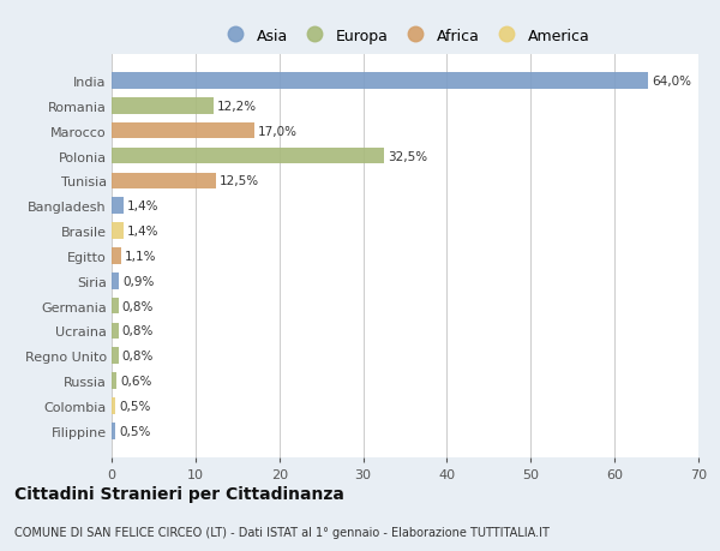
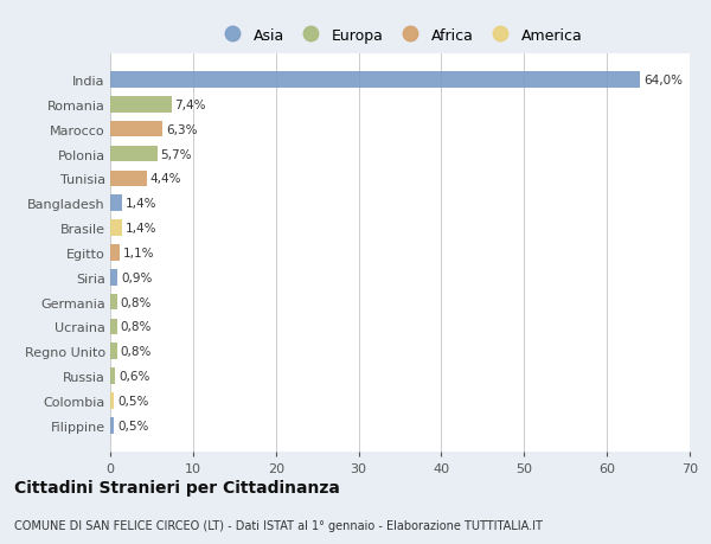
Romania: 12,2% -> 7,4%
Marocco: 17,0% -> 6,3%
Polonia: 32,5% -> 5,7%
Tunisia: 12,5% -> 4,4%
